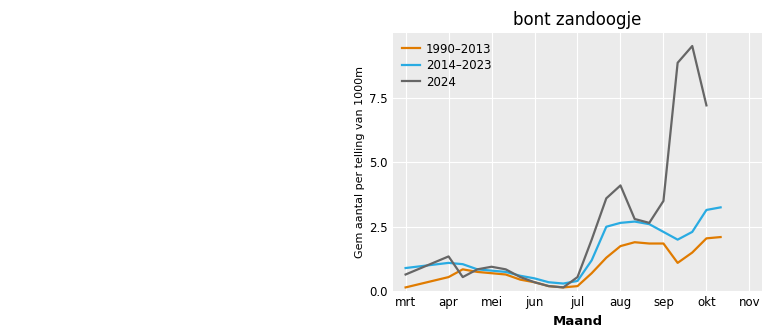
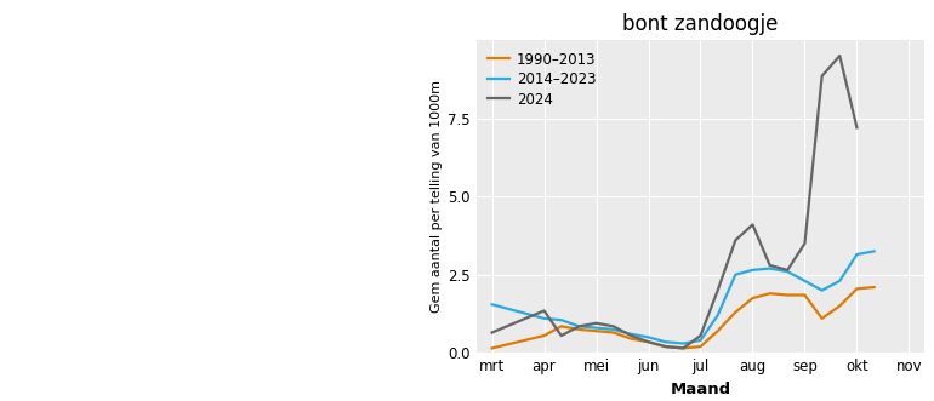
2014–2023/mrt: 0.90 -> 1.55
